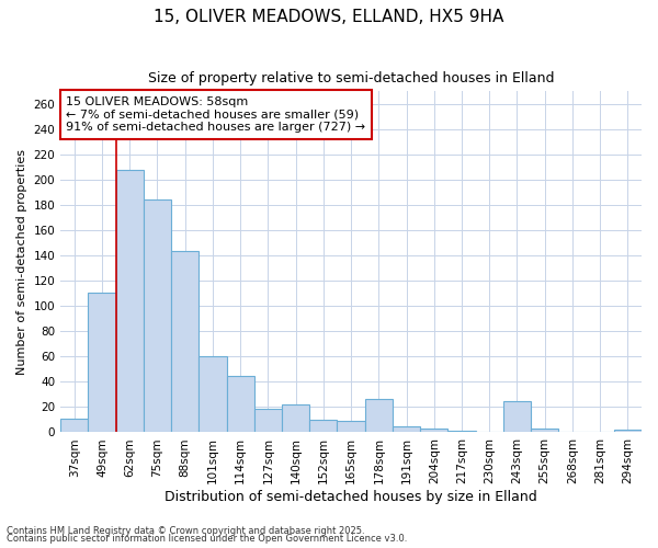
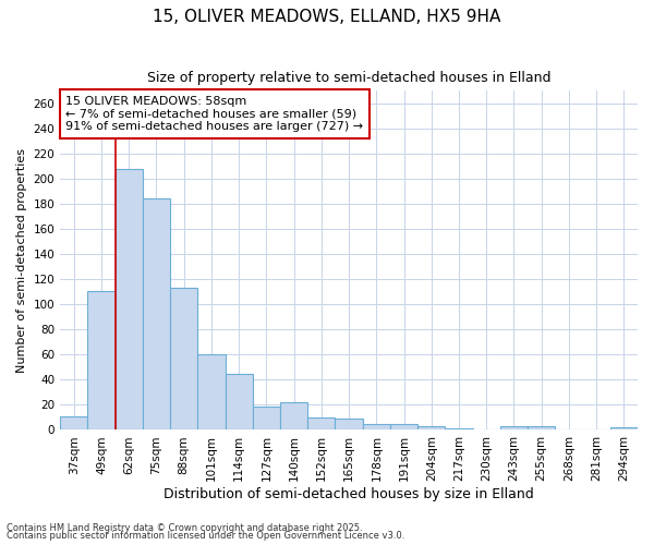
88sqm: 144 -> 113
178sqm: 26 -> 5
243sqm: 25 -> 3
